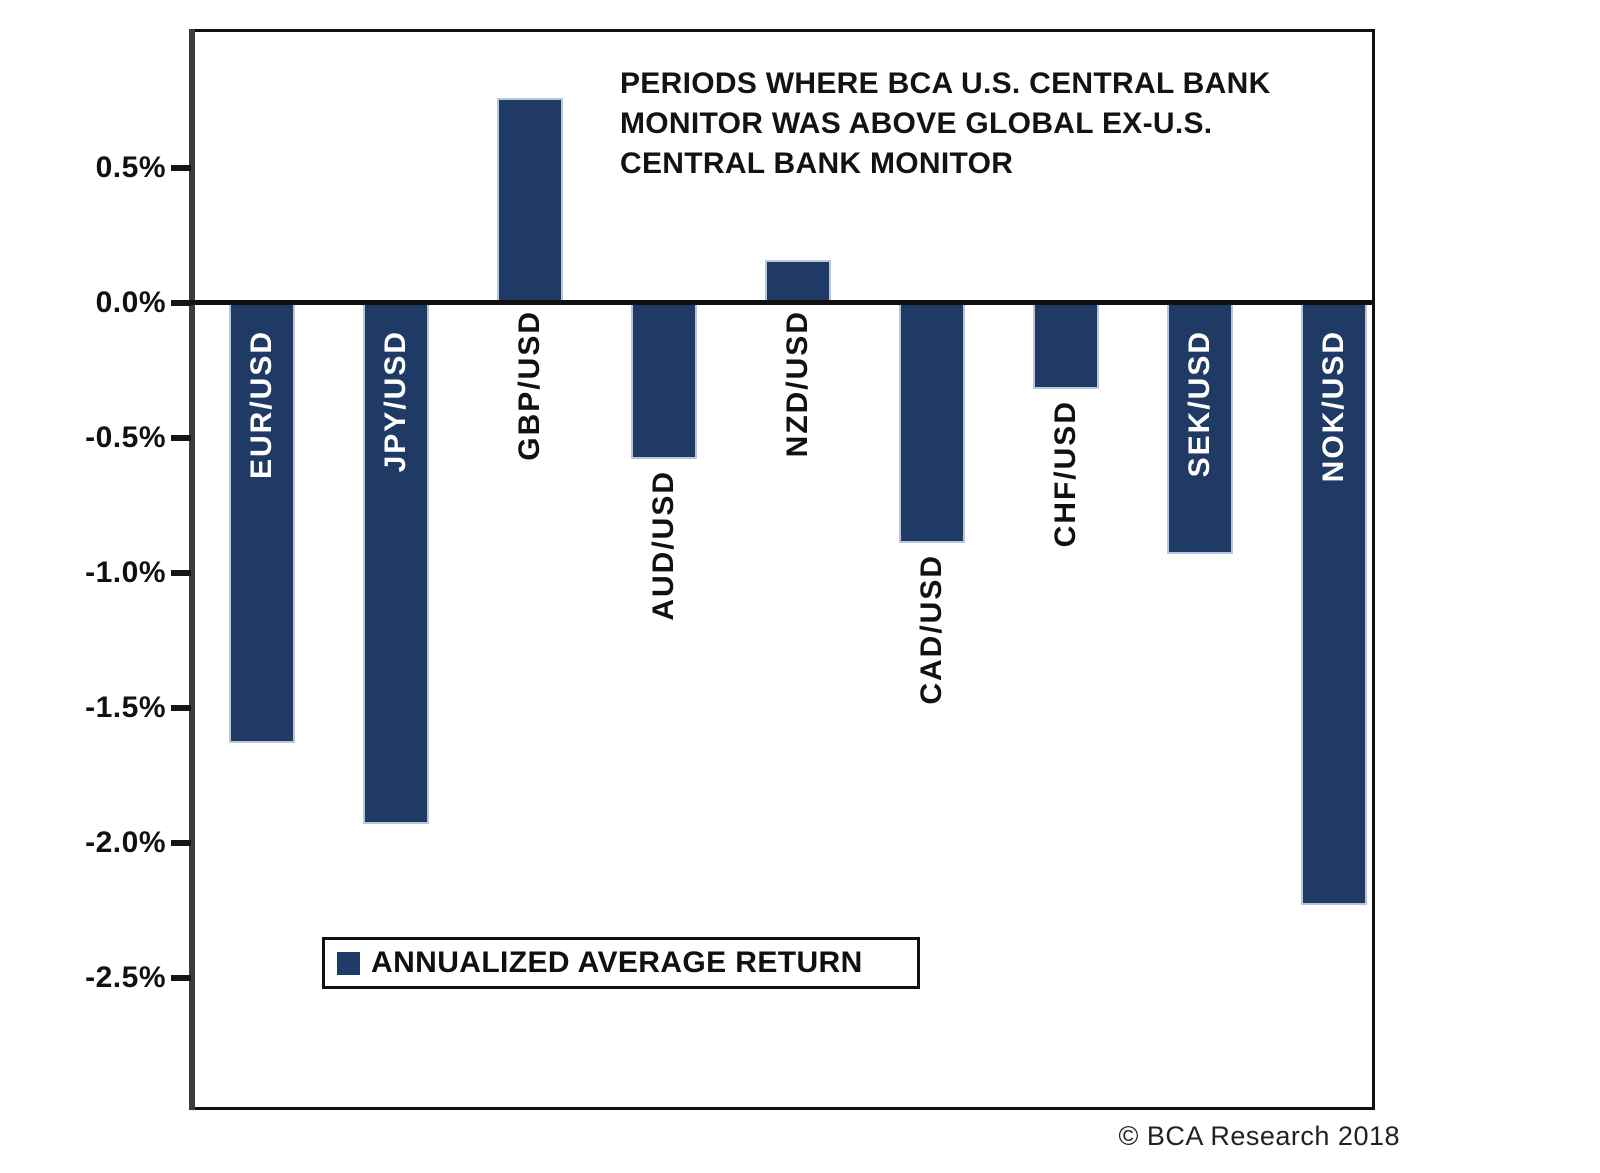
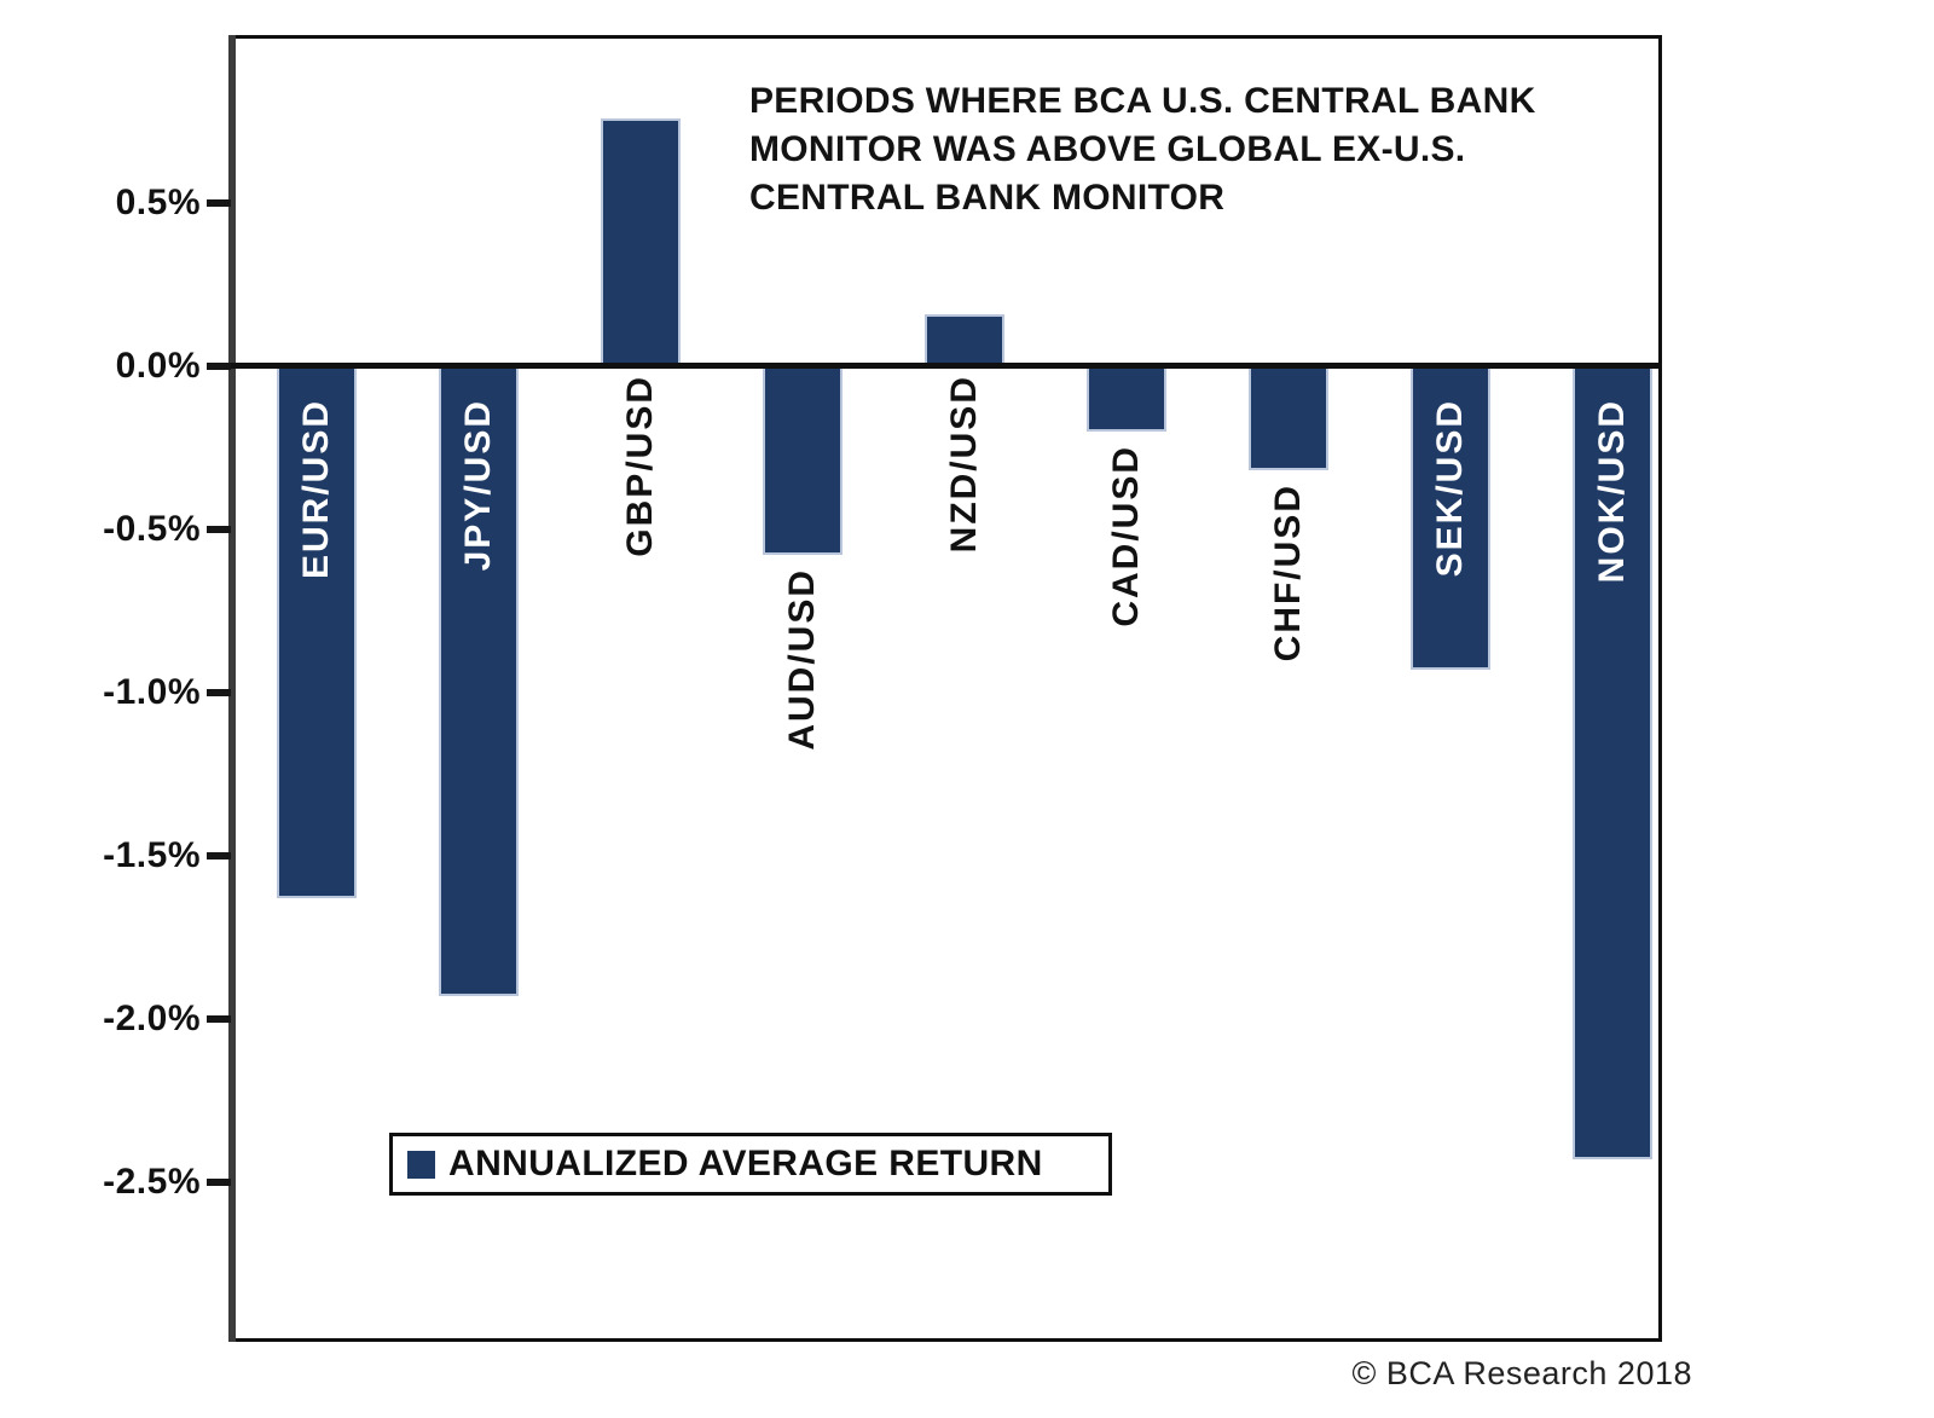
CAD/USD: -0.89% -> -0.20%
NOK/USD: -2.23% -> -2.43%
